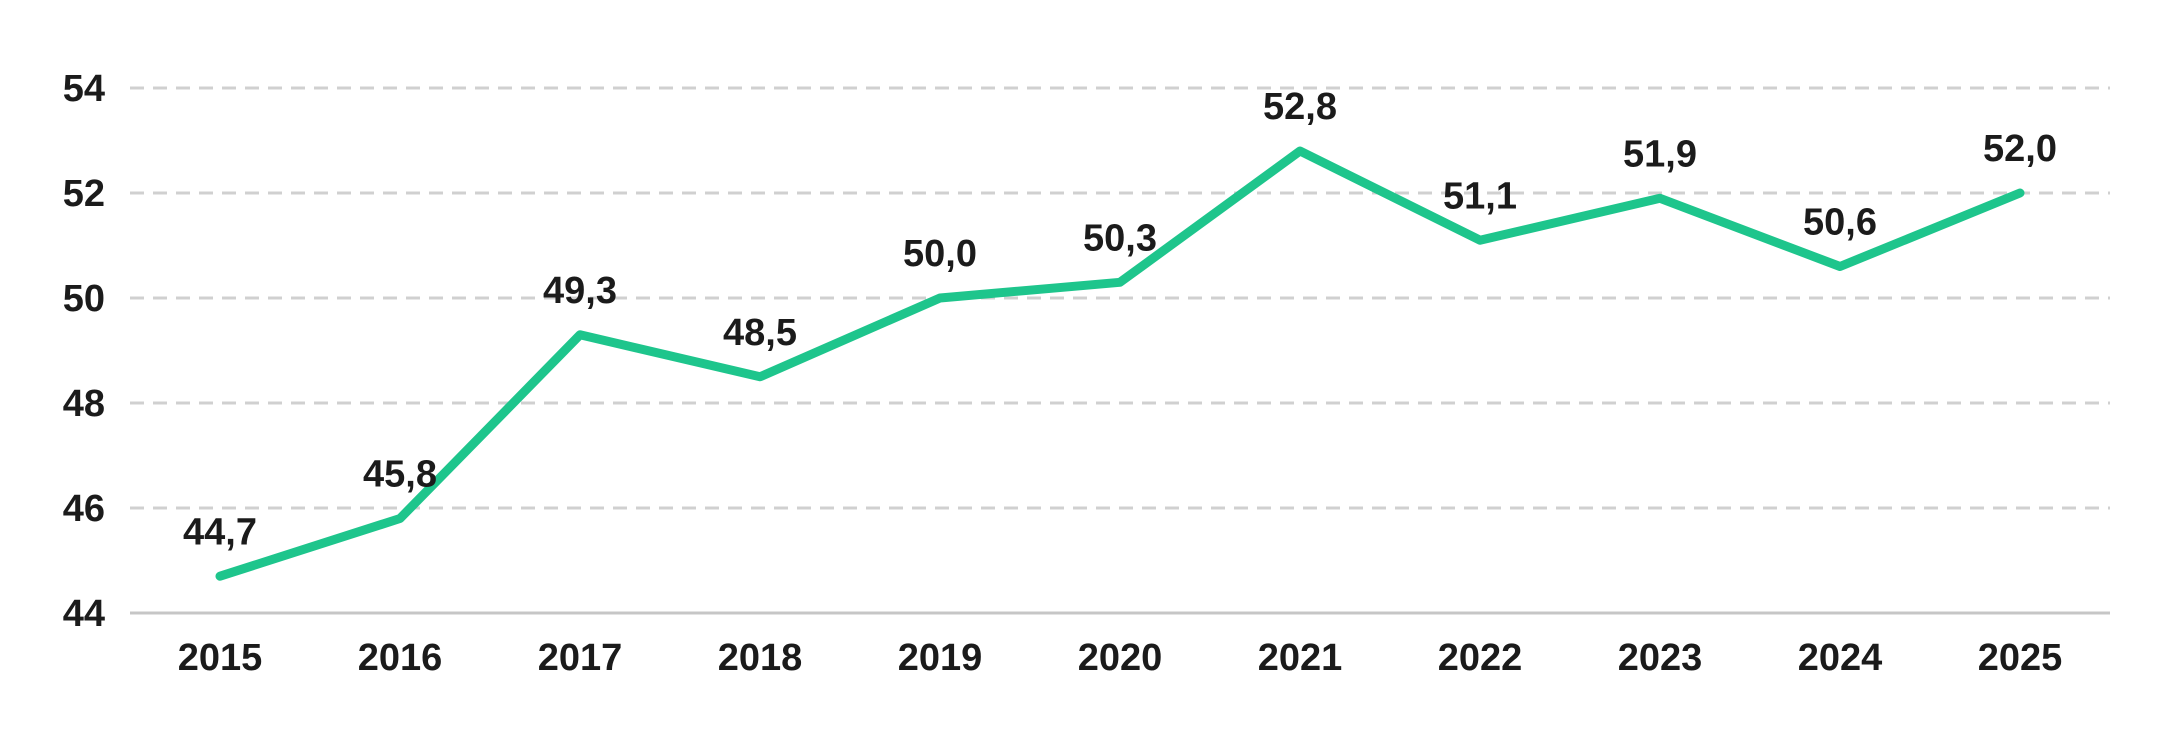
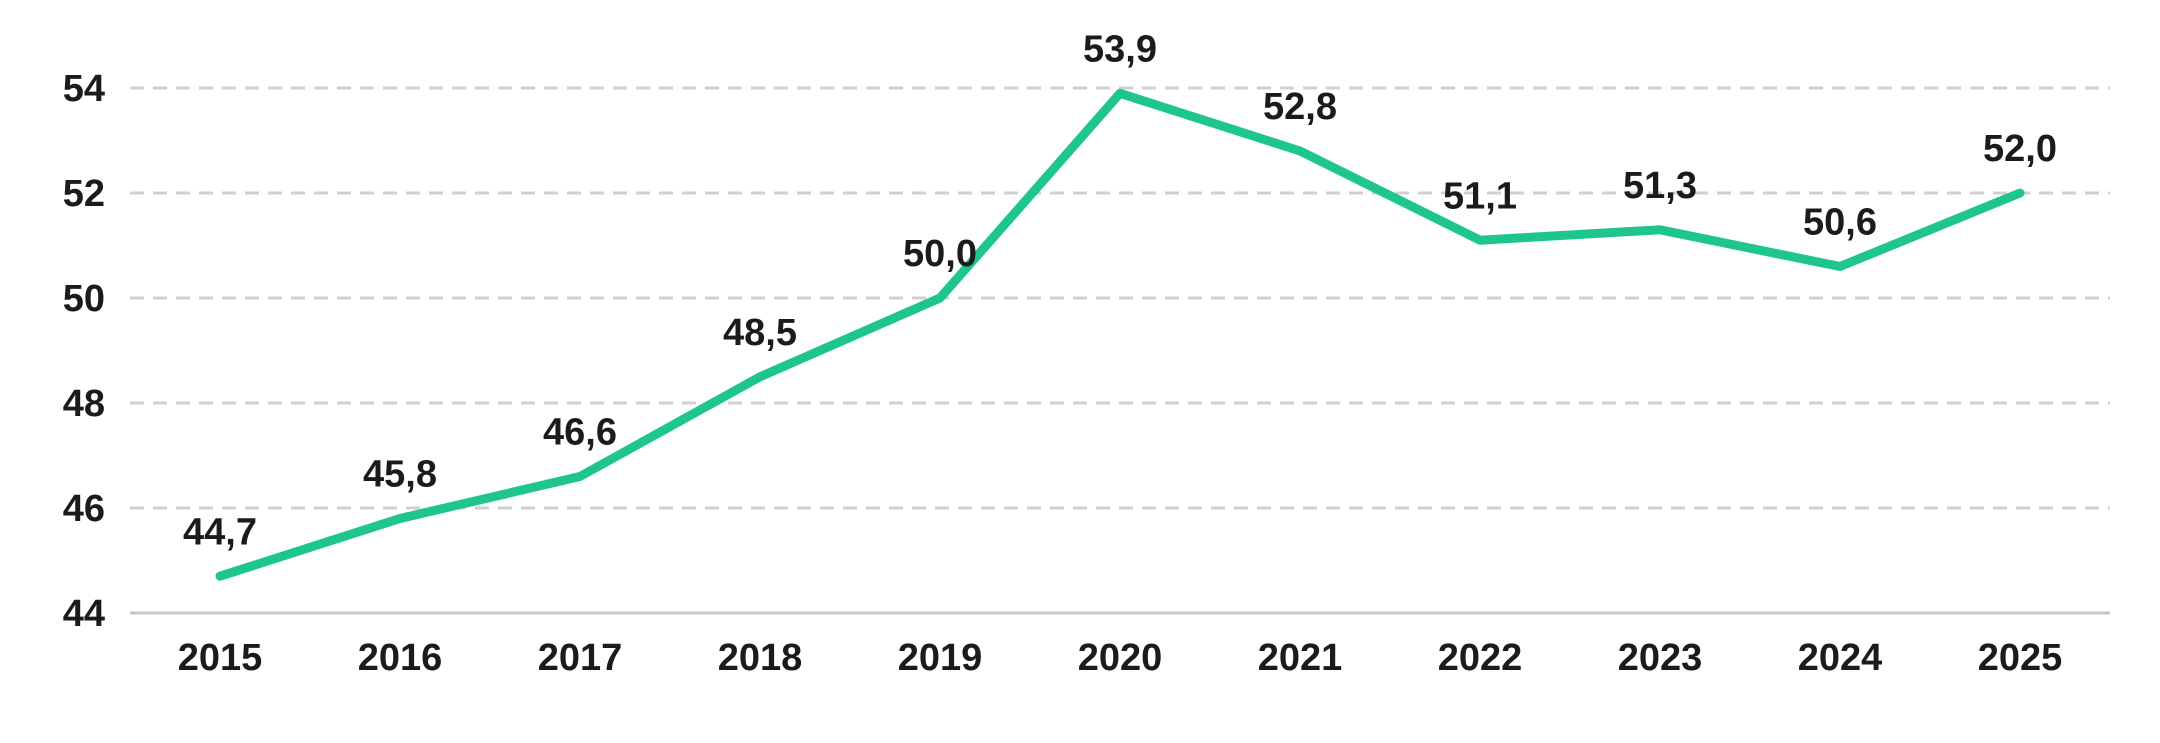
2017: 49,3 -> 46,6
2020: 50,3 -> 53,9
2023: 51,9 -> 51,3
